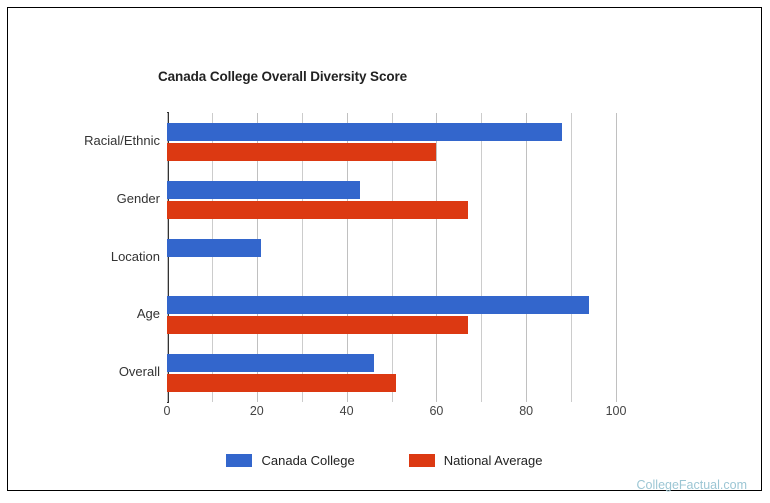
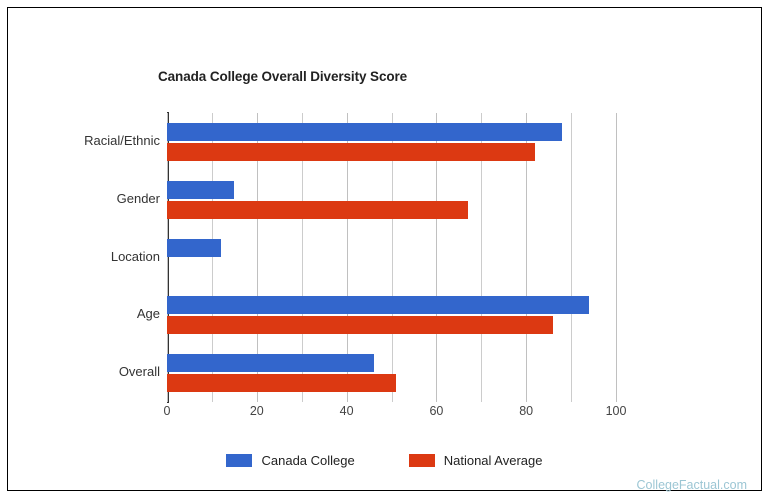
National Average/Racial/Ethnic: 60 -> 82
Canada College/Gender: 43 -> 15
Canada College/Location: 21 -> 12
National Average/Age: 67 -> 86
